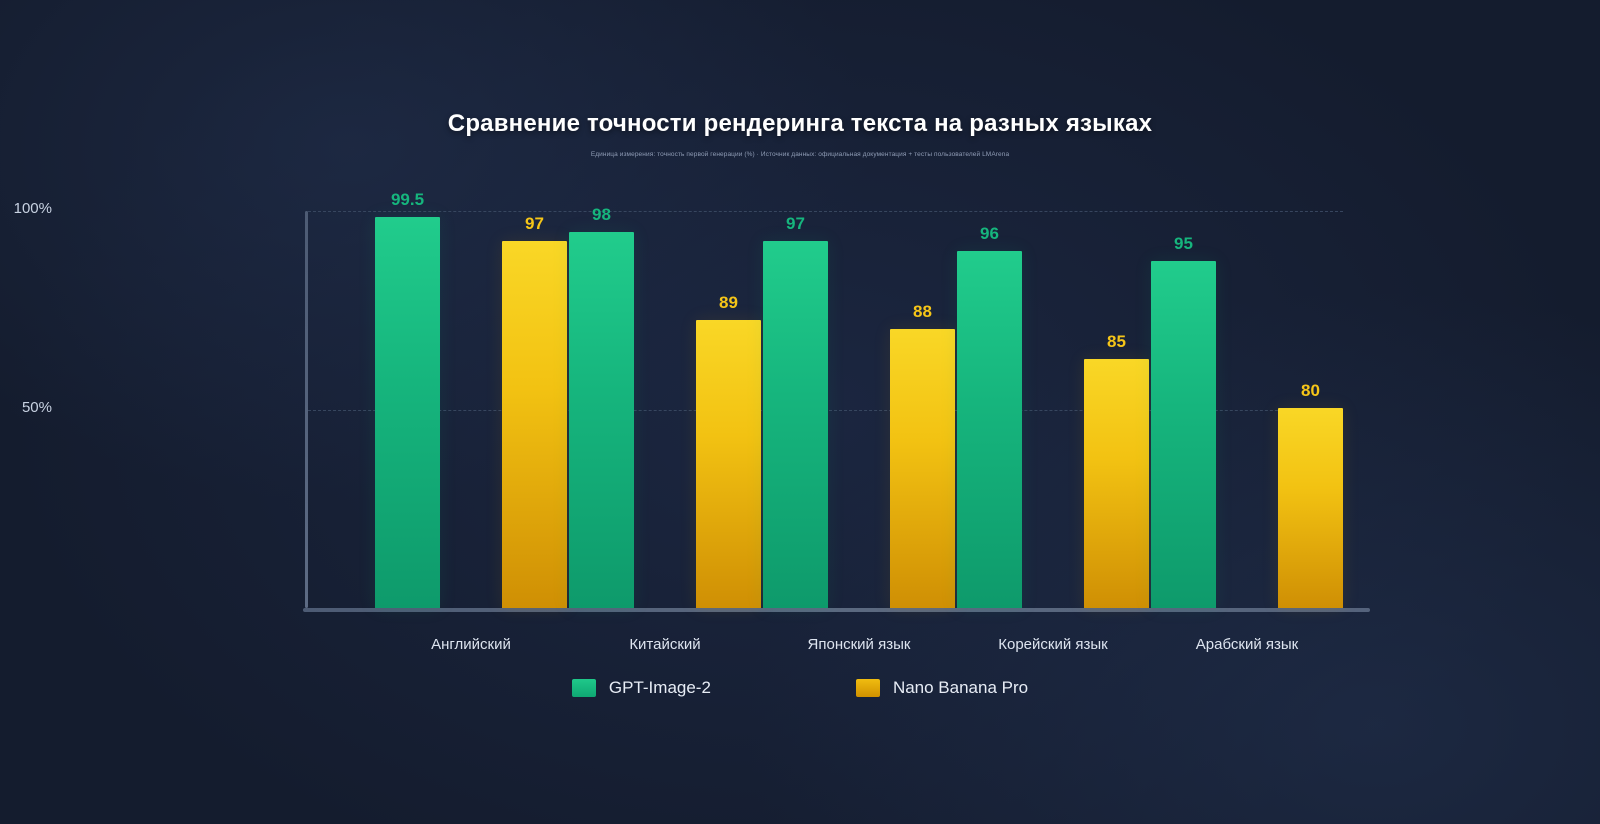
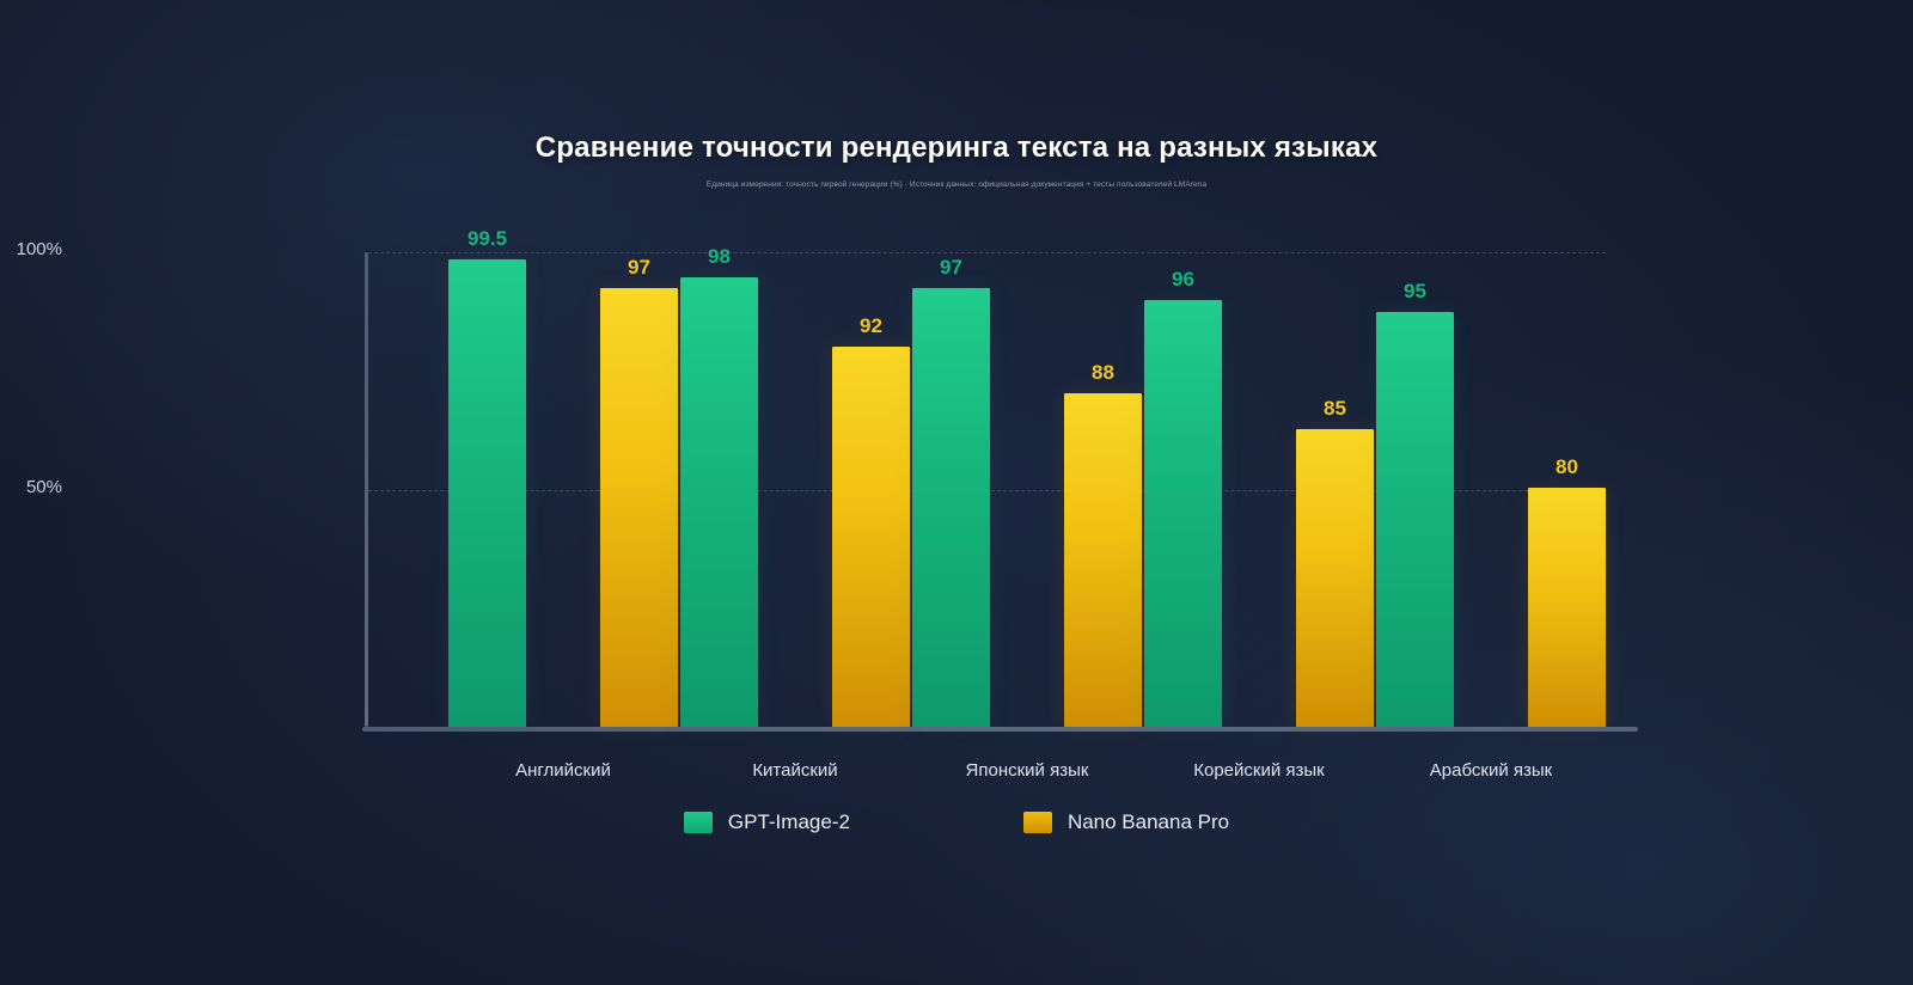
Nano Banana Pro/Китайский: 89 -> 92
